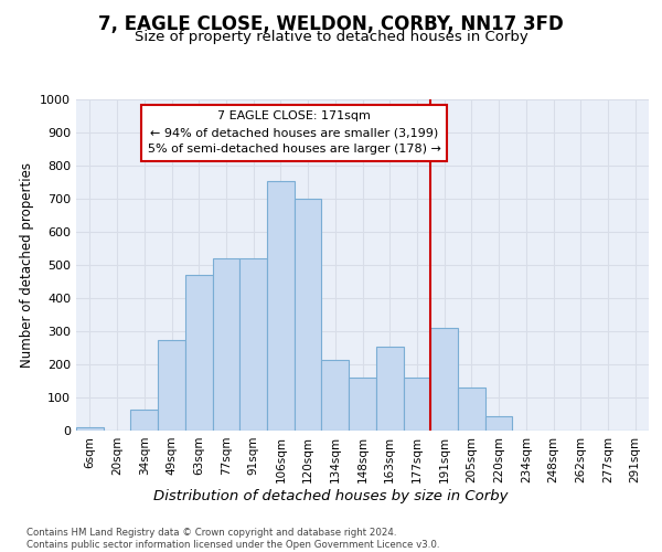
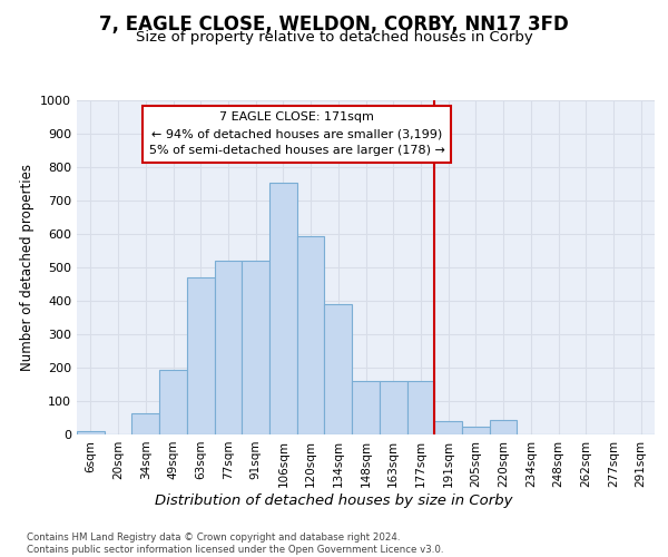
49sqm: 275 -> 195
120sqm: 700 -> 595
134sqm: 215 -> 390
163sqm: 255 -> 160
191sqm: 310 -> 40
205sqm: 130 -> 25
